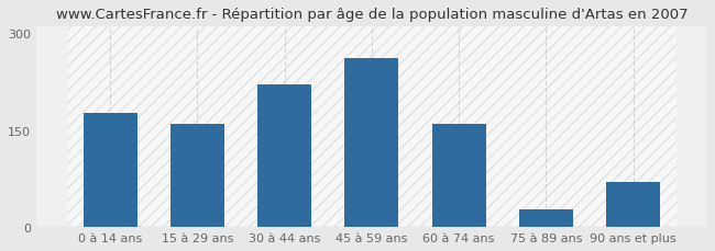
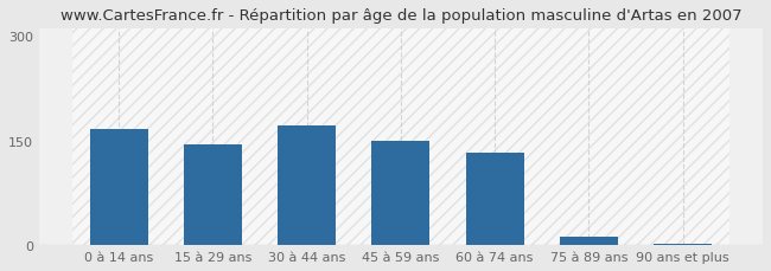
0 à 14 ans: 176 -> 166
15 à 29 ans: 160 -> 145
30 à 44 ans: 220 -> 171
45 à 59 ans: 262 -> 150
60 à 74 ans: 160 -> 133
75 à 89 ans: 28 -> 13
90 ans et plus: 70 -> 2
